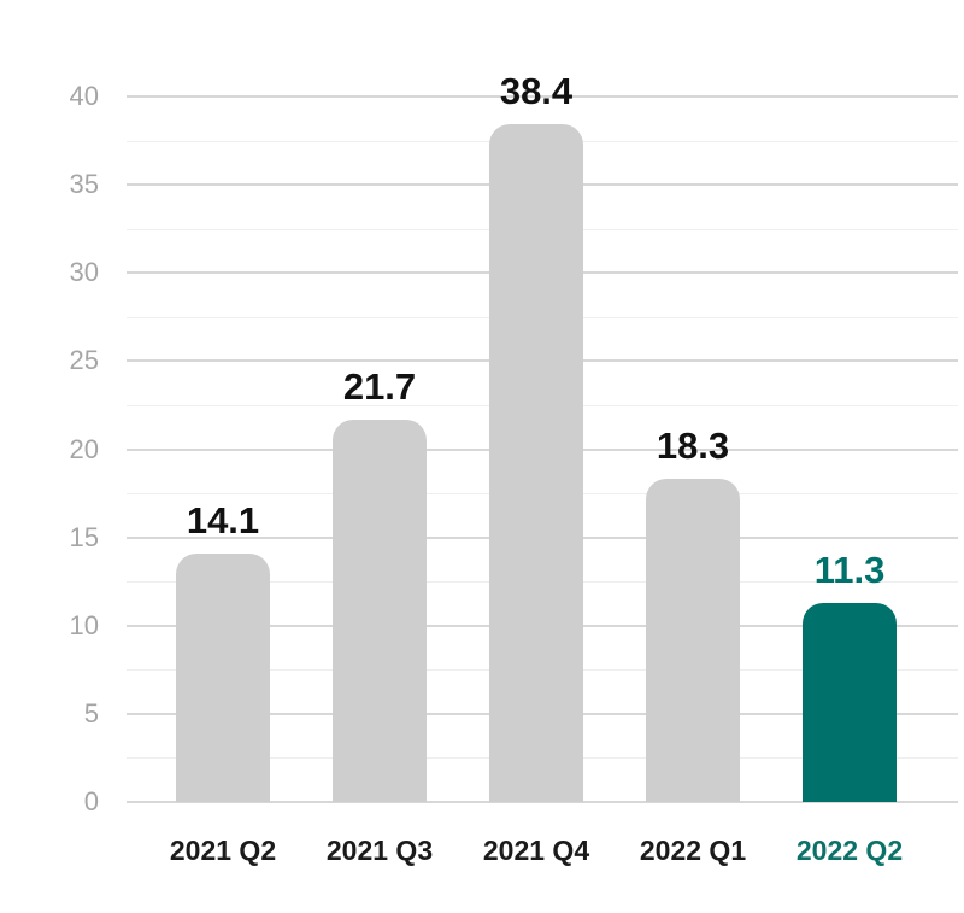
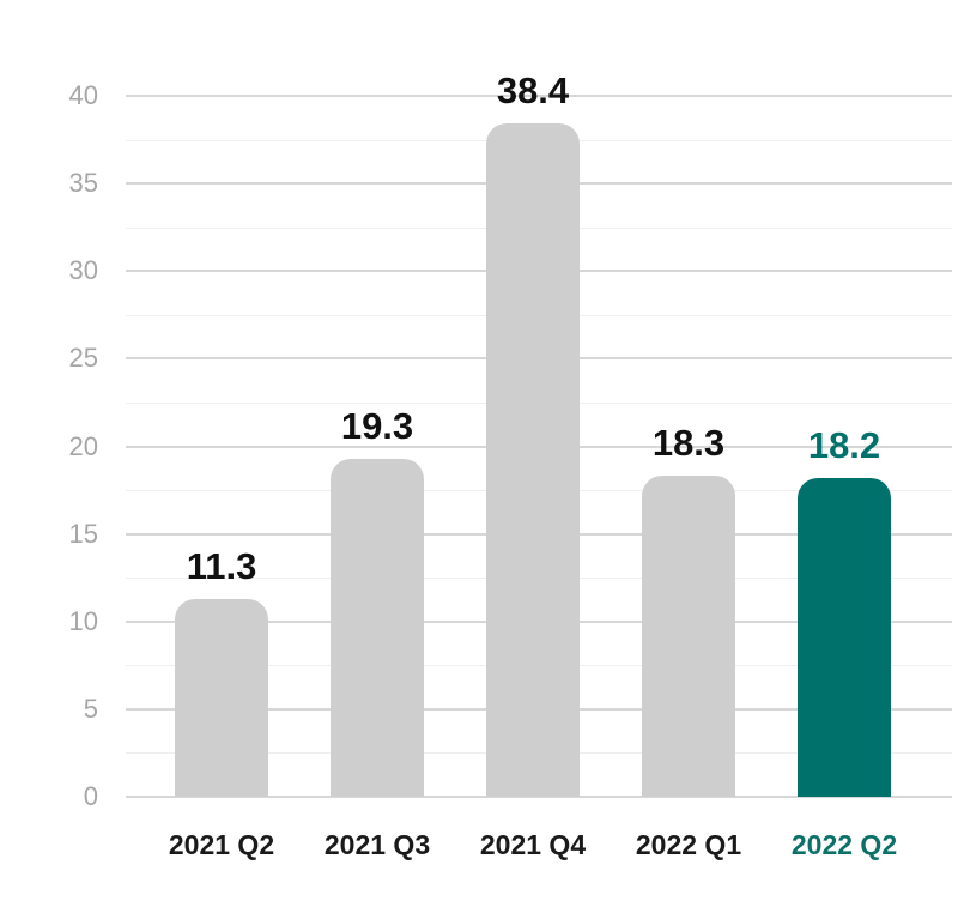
2021 Q2: 14.1 -> 11.3
2021 Q3: 21.7 -> 19.3
2022 Q2: 11.3 -> 18.2
